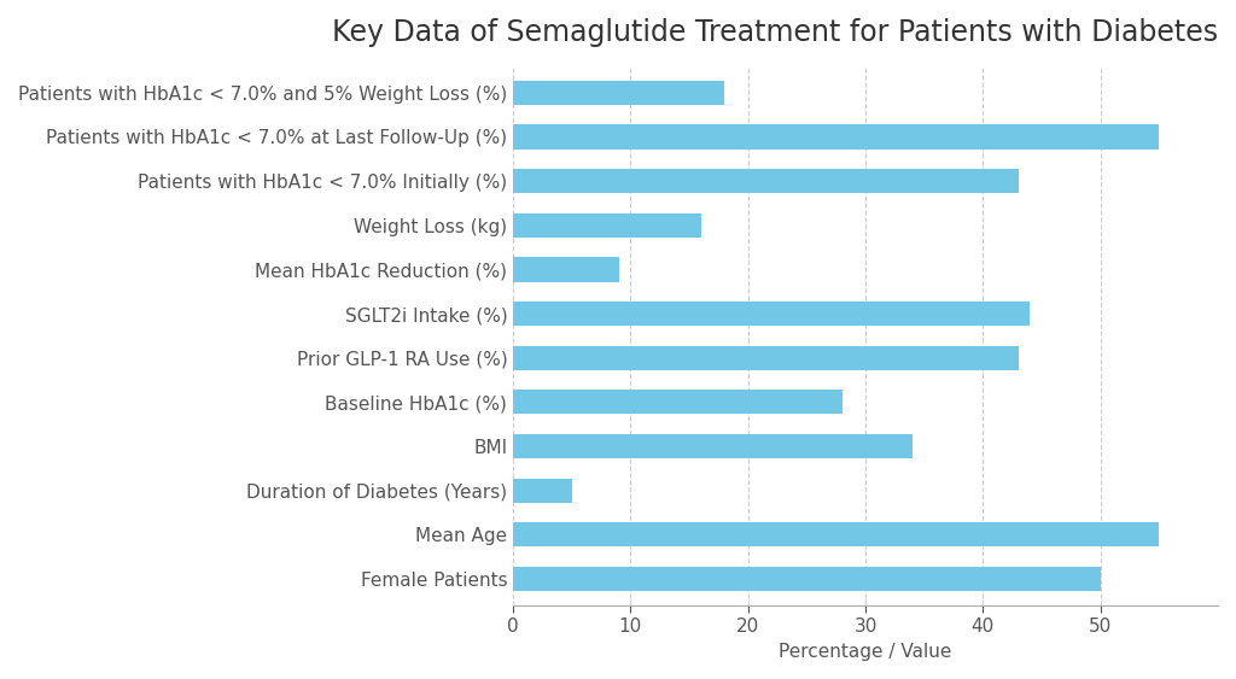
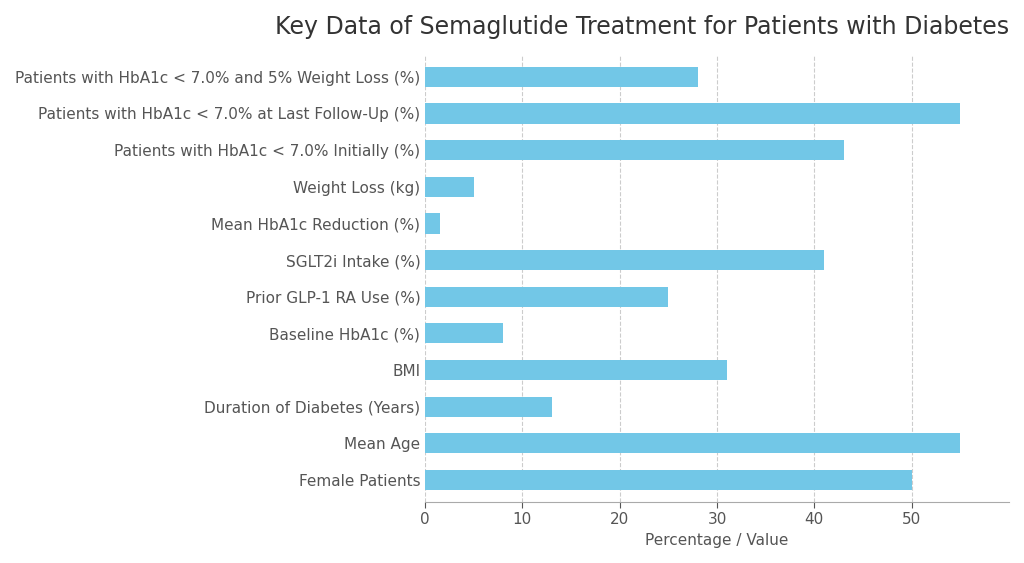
Patients with HbA1c < 7.0% and 5% Weight Loss (%): 18.0 -> 28.0
Weight Loss (kg): 16.0 -> 5.0
Mean HbA1c Reduction (%): 9.0 -> 1.5
SGLT2i Intake (%): 44.0 -> 41.0
Prior GLP-1 RA Use (%): 43.0 -> 25.0
Baseline HbA1c (%): 28.0 -> 8.0
BMI: 34.0 -> 31.0
Duration of Diabetes (Years): 5.0 -> 13.0
